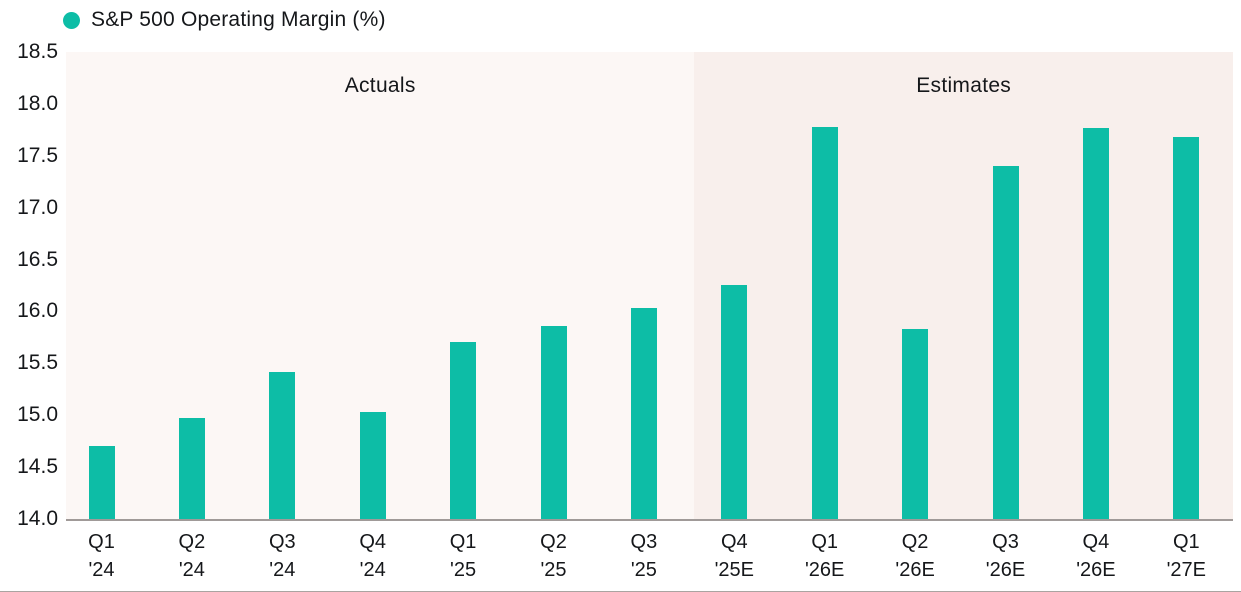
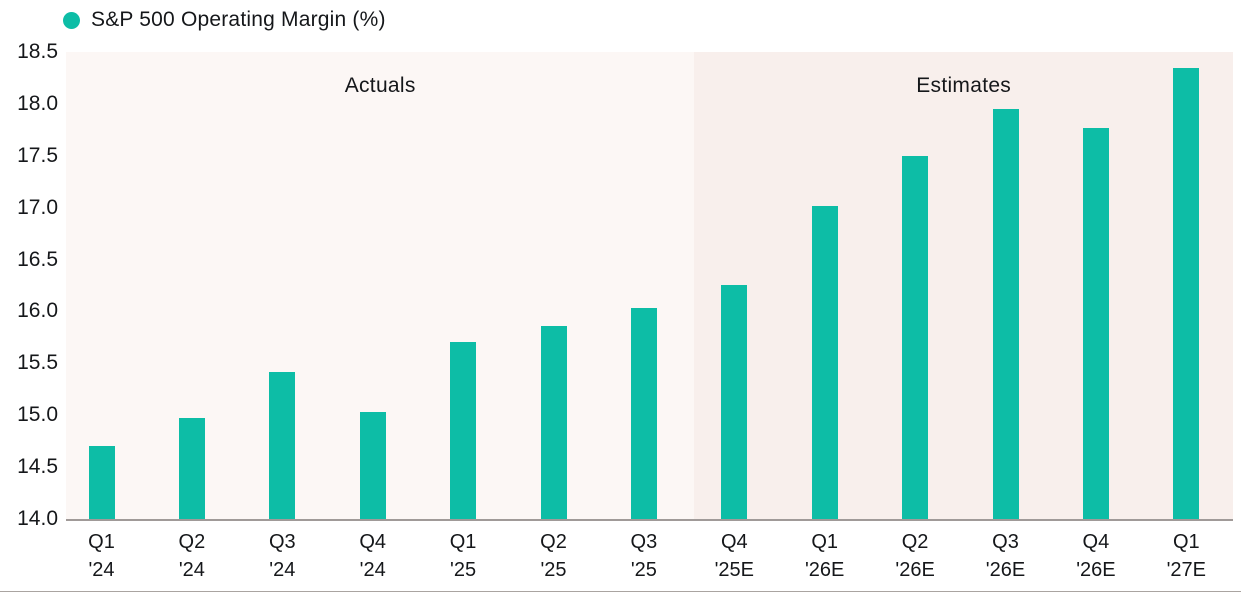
Q1 '26E: 17.78 -> 17.02
Q2 '26E: 15.83 -> 17.50
Q3 '26E: 17.40 -> 17.95
Q1 '27E: 17.68 -> 18.35
